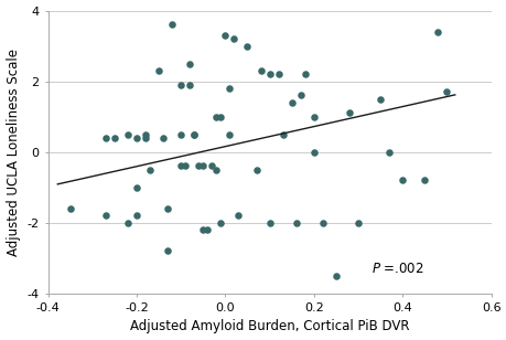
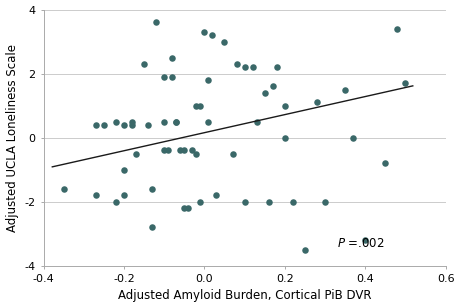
0.4: -0.8 -> -3.2
